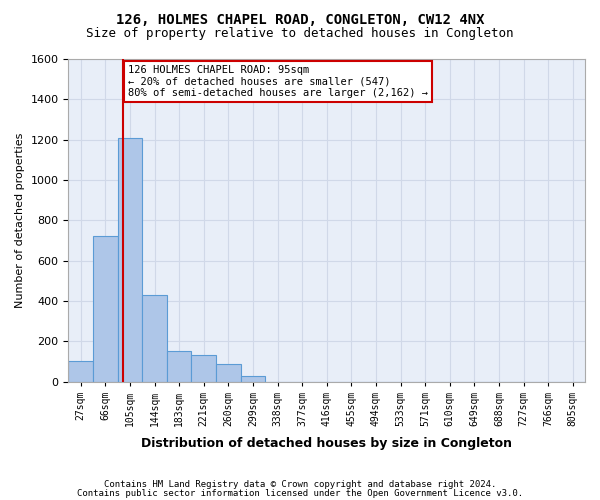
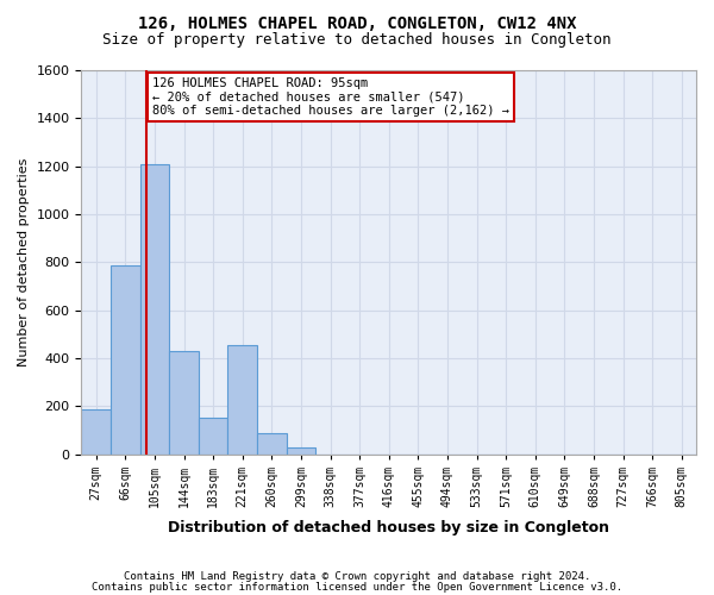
27sqm: 100 -> 185
66sqm: 720 -> 785
221sqm: 130 -> 455
